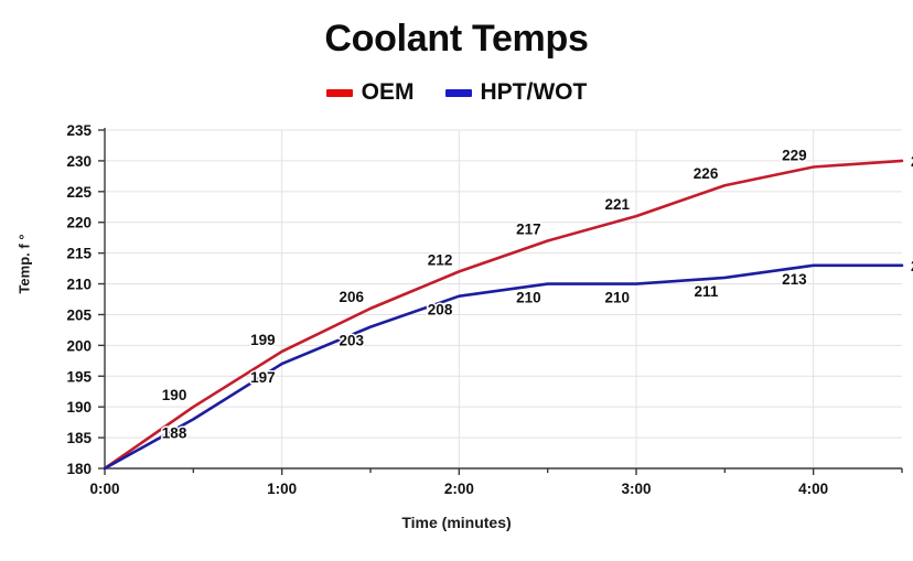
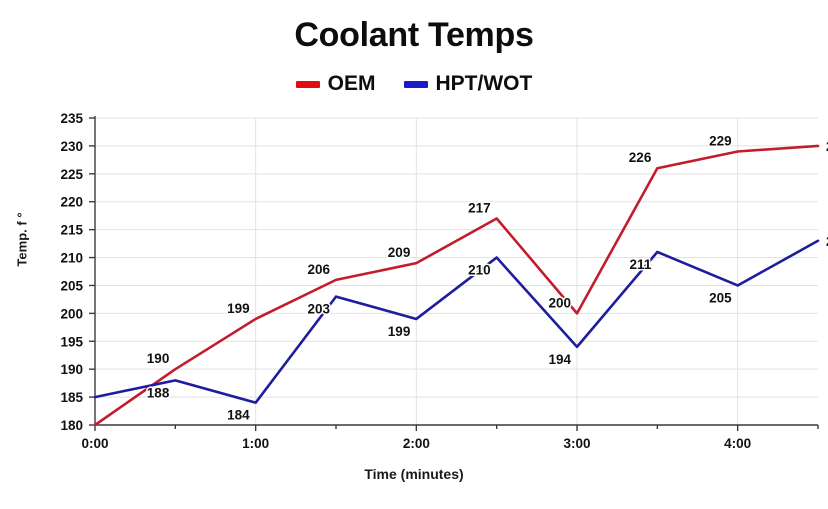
HPT/WOT/0:00: 180 -> 185
HPT/WOT/1:00: 197 -> 184
OEM/2:00: 212 -> 209
HPT/WOT/2:00: 208 -> 199
OEM/3:00: 221 -> 200
HPT/WOT/3:00: 210 -> 194
HPT/WOT/4:00: 213 -> 205
